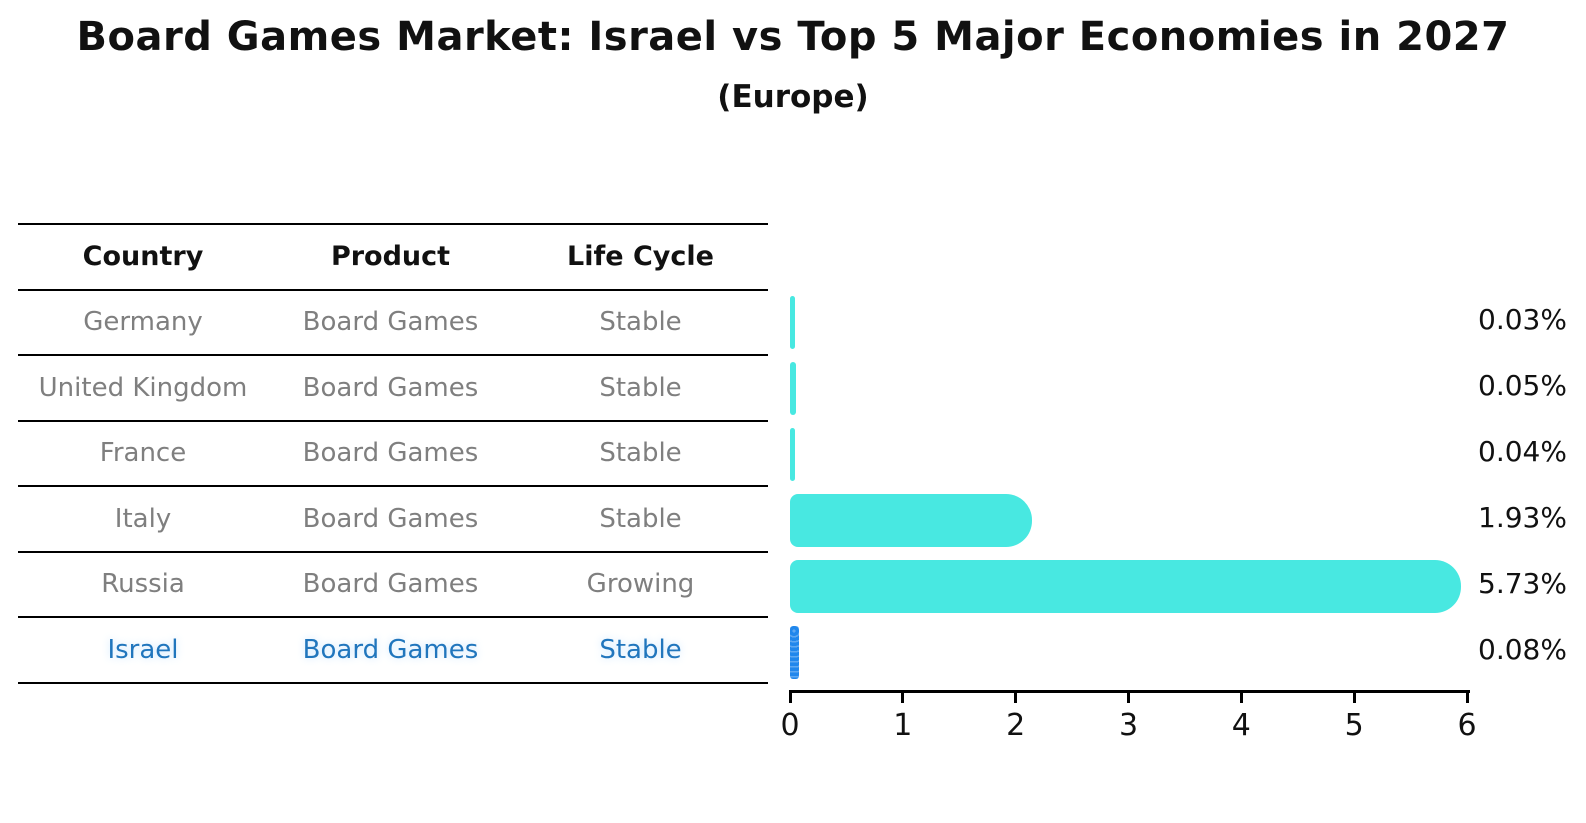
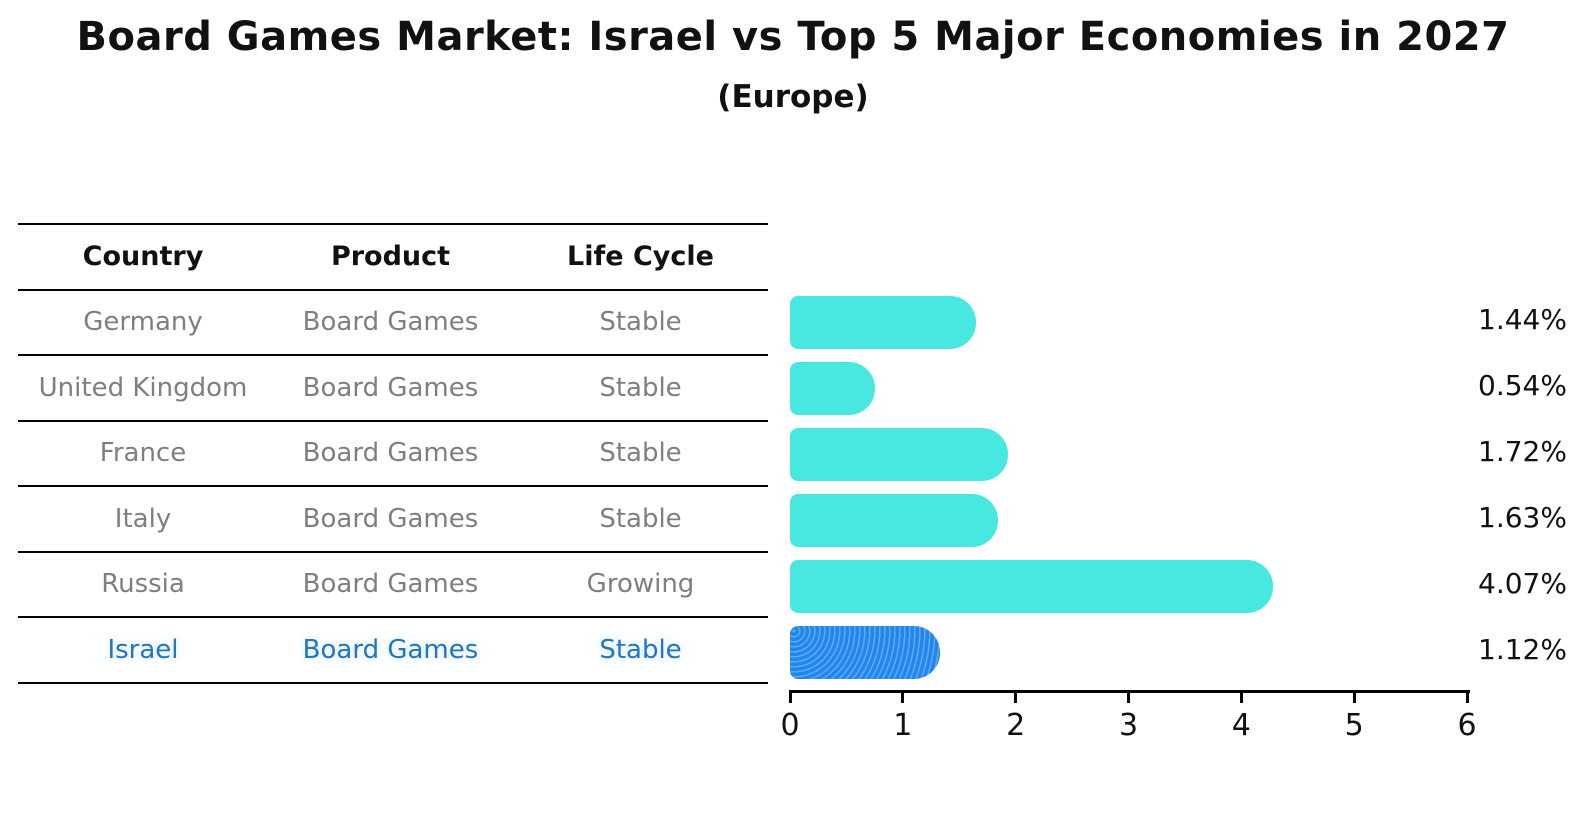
Germany: 0.03% -> 1.44%
United Kingdom: 0.05% -> 0.54%
France: 0.04% -> 1.72%
Italy: 1.93% -> 1.63%
Russia: 5.73% -> 4.07%
Israel: 0.08% -> 1.12%
